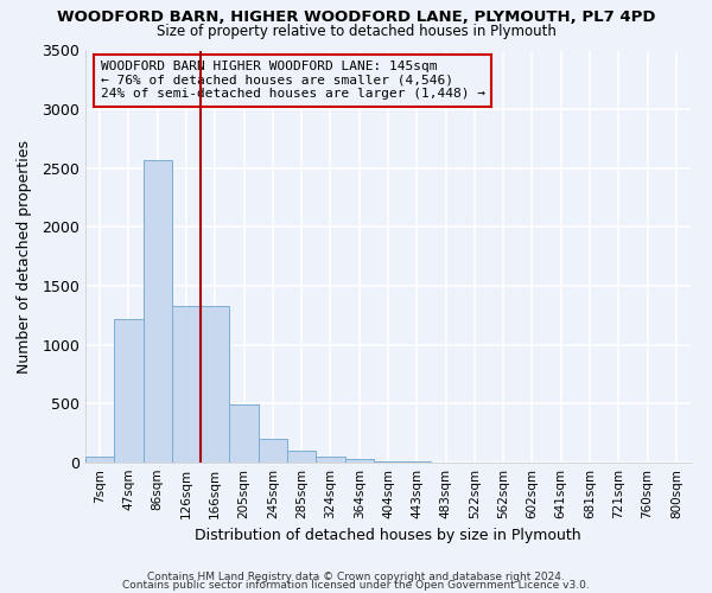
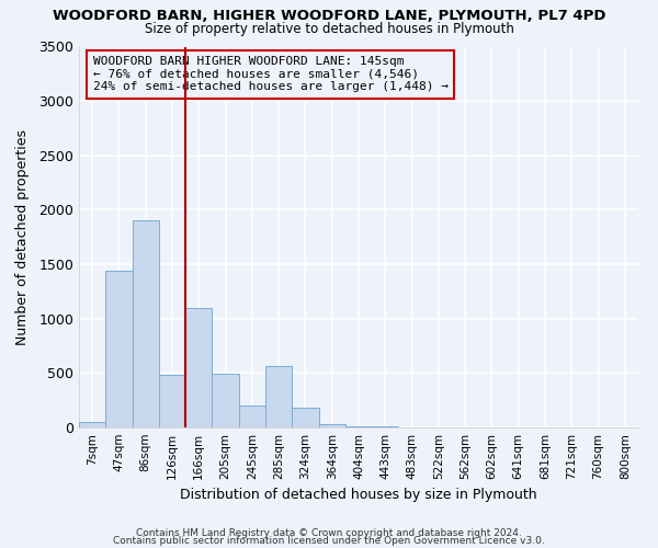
47sqm: 1220 -> 1440
86sqm: 2570 -> 1900
126sqm: 1330 -> 480
166sqm: 1330 -> 1100
285sqm: 100 -> 560
324sqm: 50 -> 180
